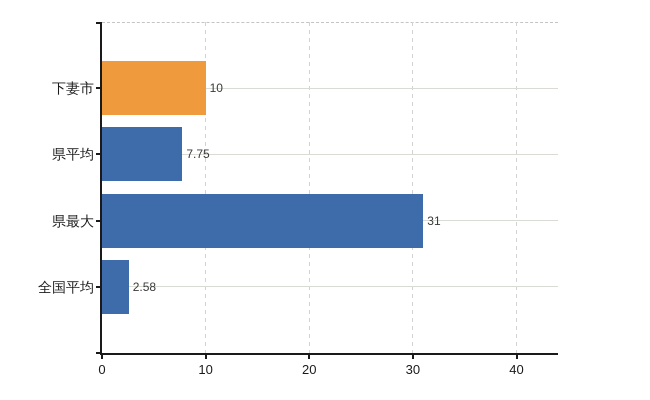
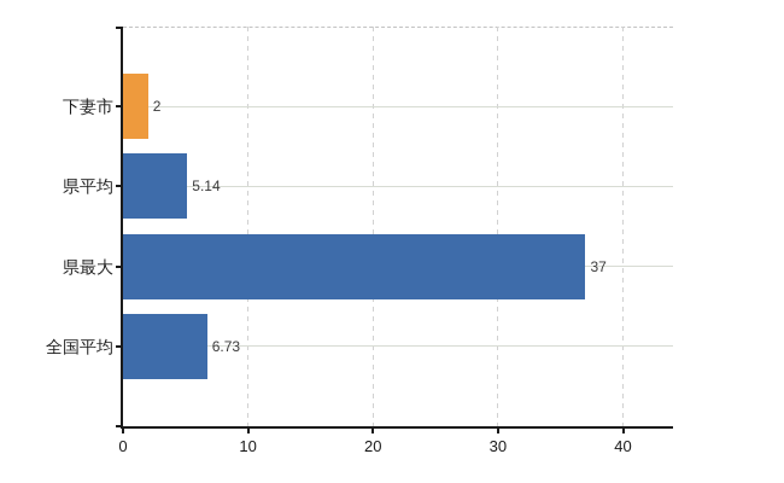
下妻市: 10 -> 2
県平均: 7.75 -> 5.14
県最大: 31 -> 37
全国平均: 2.58 -> 6.73
